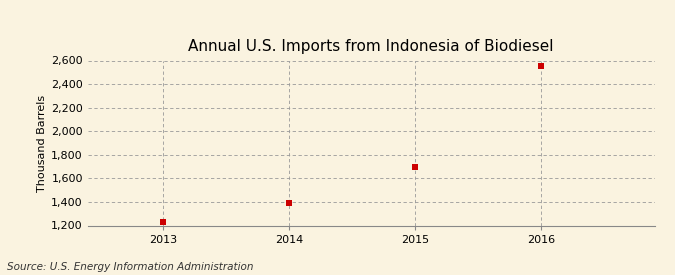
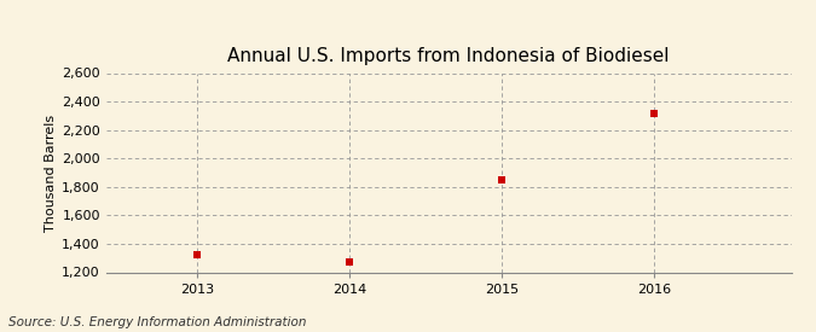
2013: 1,230 -> 1,320
2014: 1,390 -> 1,270
2015: 1,700 -> 1,850
2016: 2,550 -> 2,320
